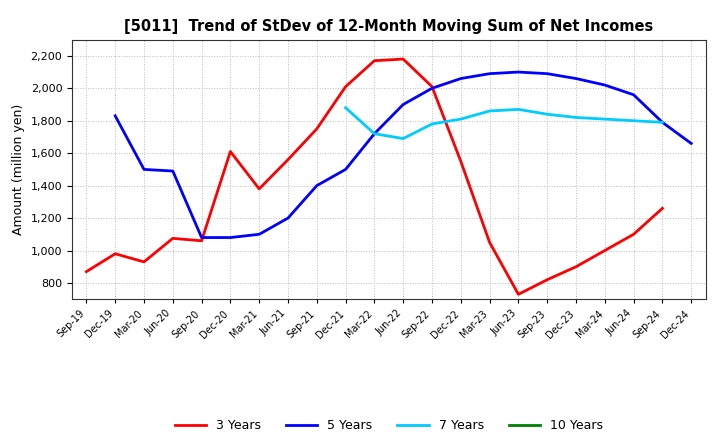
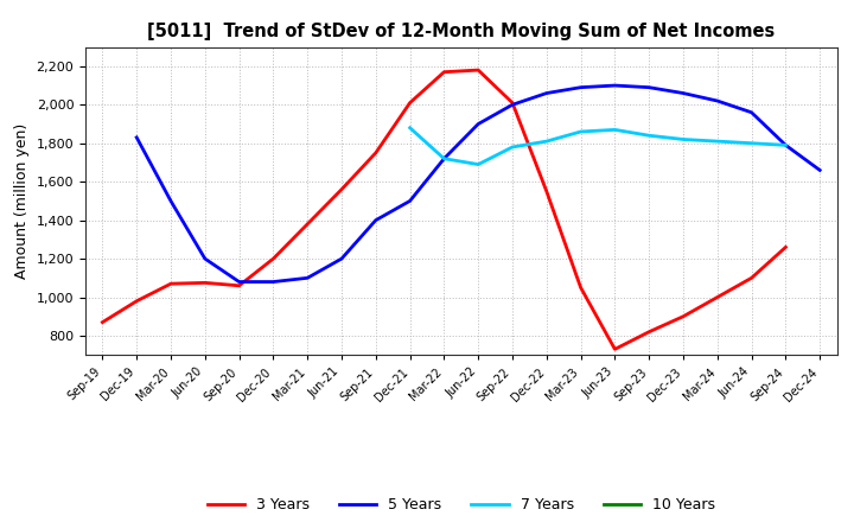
3 Years/Mar-20: 930 -> 1,070
5 Years/Jun-20: 1,490 -> 1,200
3 Years/Dec-20: 1,610 -> 1,200
